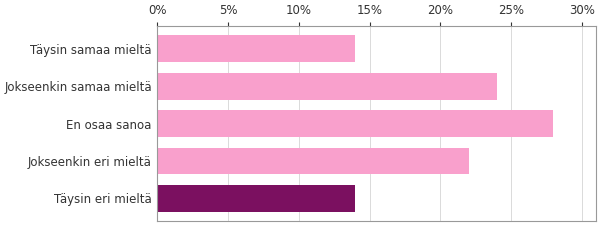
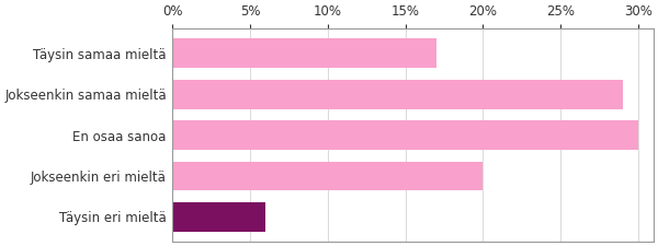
Täysin samaa mieltä: 14% -> 17%
Jokseenkin samaa mieltä: 24% -> 29%
En osaa sanoa: 28% -> 30%
Jokseenkin eri mieltä: 22% -> 20%
Täysin eri mieltä: 14% -> 6%
